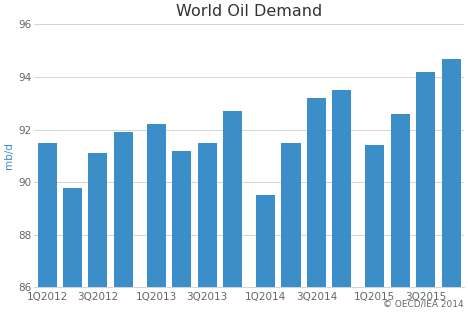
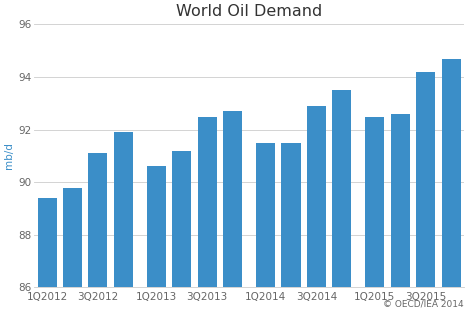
1Q2012: 91.5 -> 89.4
1Q2013: 92.2 -> 90.6
3Q2013: 91.5 -> 92.5
1Q2014: 89.5 -> 91.5
3Q2014: 93.2 -> 92.9
1Q2015: 91.4 -> 92.5
